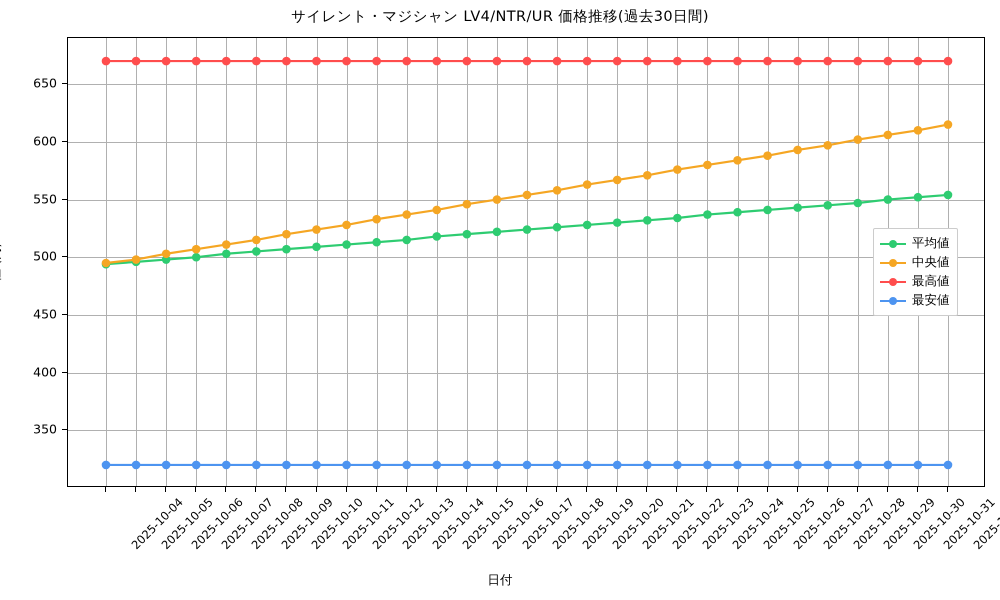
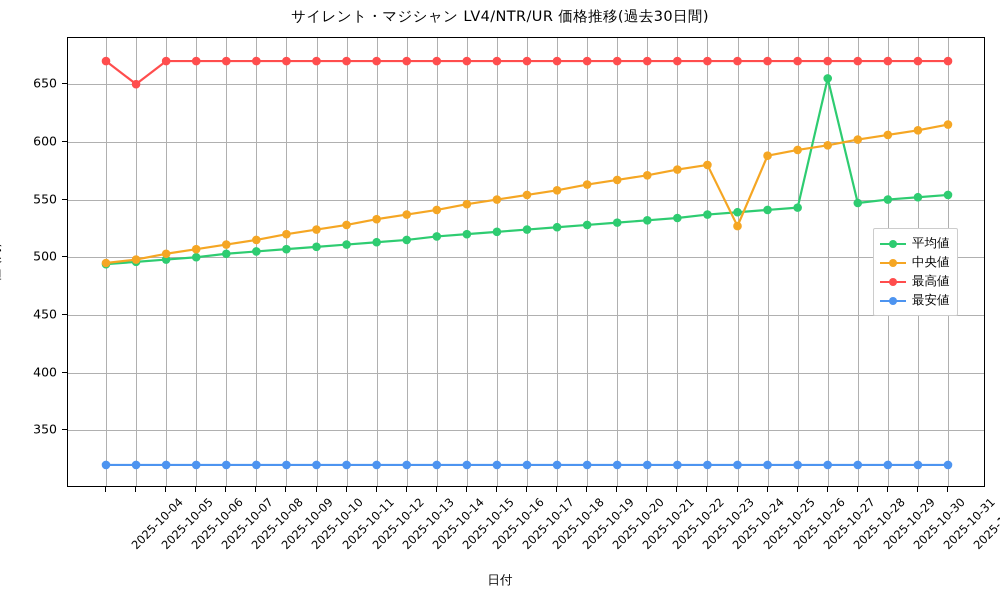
最高値/2025-10-05: 670 -> 650
中央値/2025-10-25: 584 -> 527
平均値/2025-10-28: 545 -> 655
